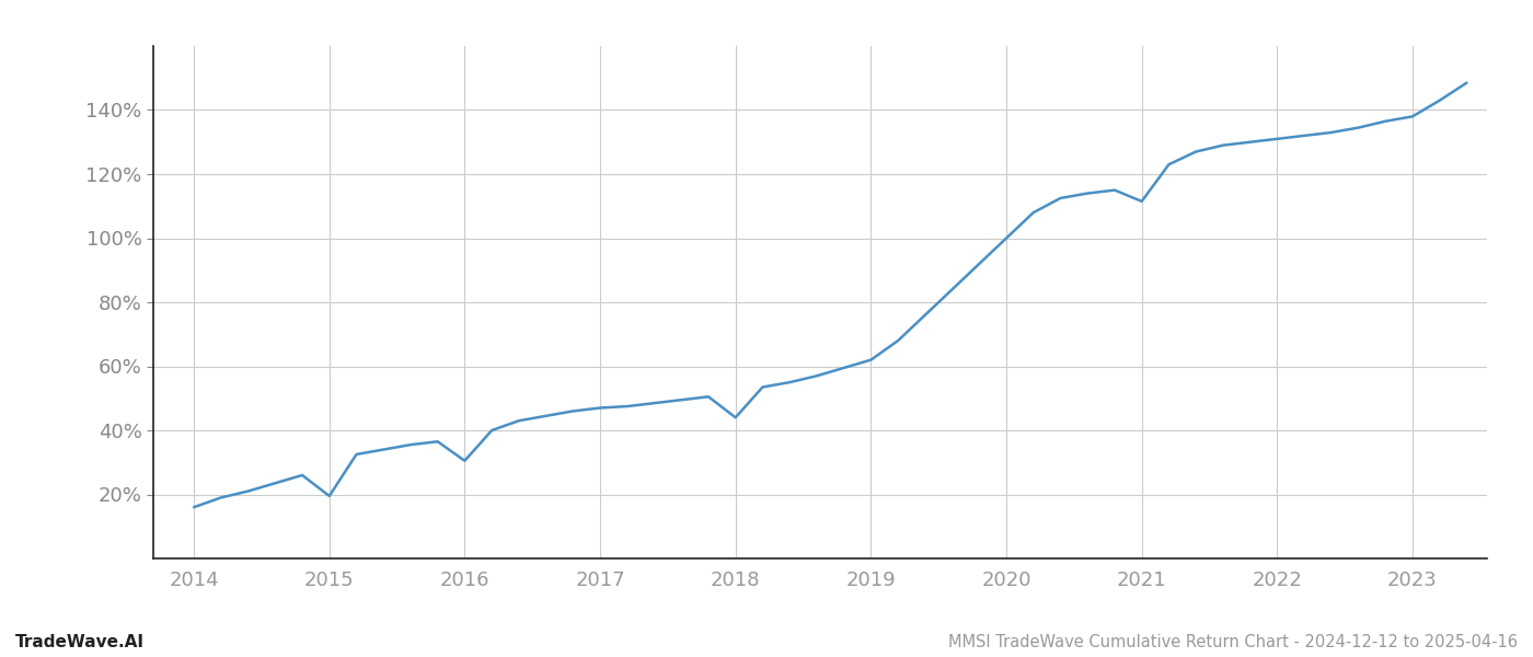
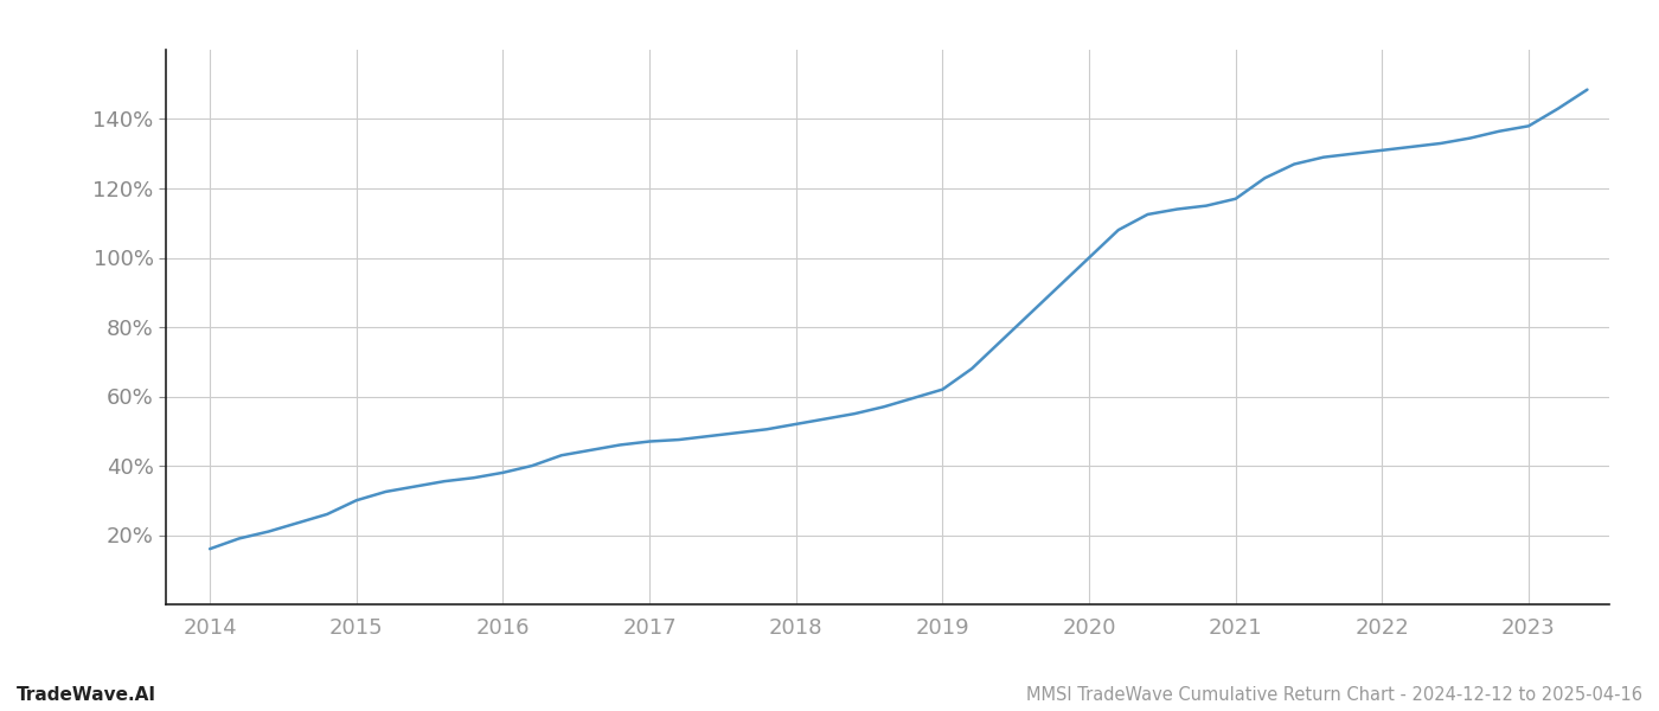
2015: 19.5% -> 30.0%
2016: 30.5% -> 38.0%
2018: 44.0% -> 52.0%
2021: 111.5% -> 117.0%
